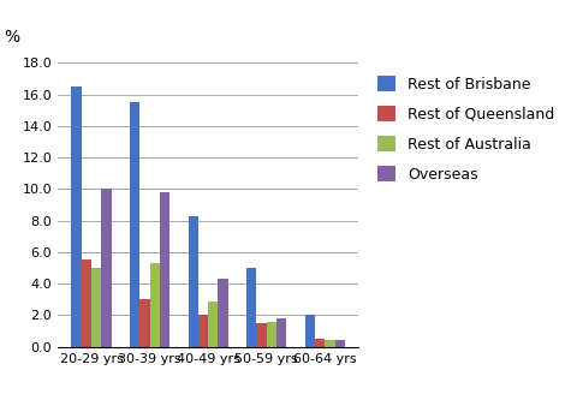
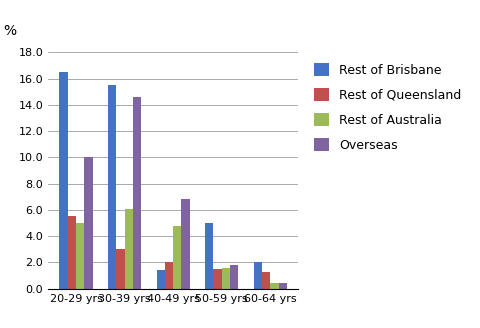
Rest of Australia/30-39 yrs: 5.3 -> 6.1
Overseas/30-39 yrs: 9.8 -> 14.6
Rest of Brisbane/40-49 yrs: 8.3 -> 1.4
Rest of Australia/40-49 yrs: 2.9 -> 4.8
Overseas/40-49 yrs: 4.3 -> 6.8
Rest of Queensland/60-64 yrs: 0.5 -> 1.3
